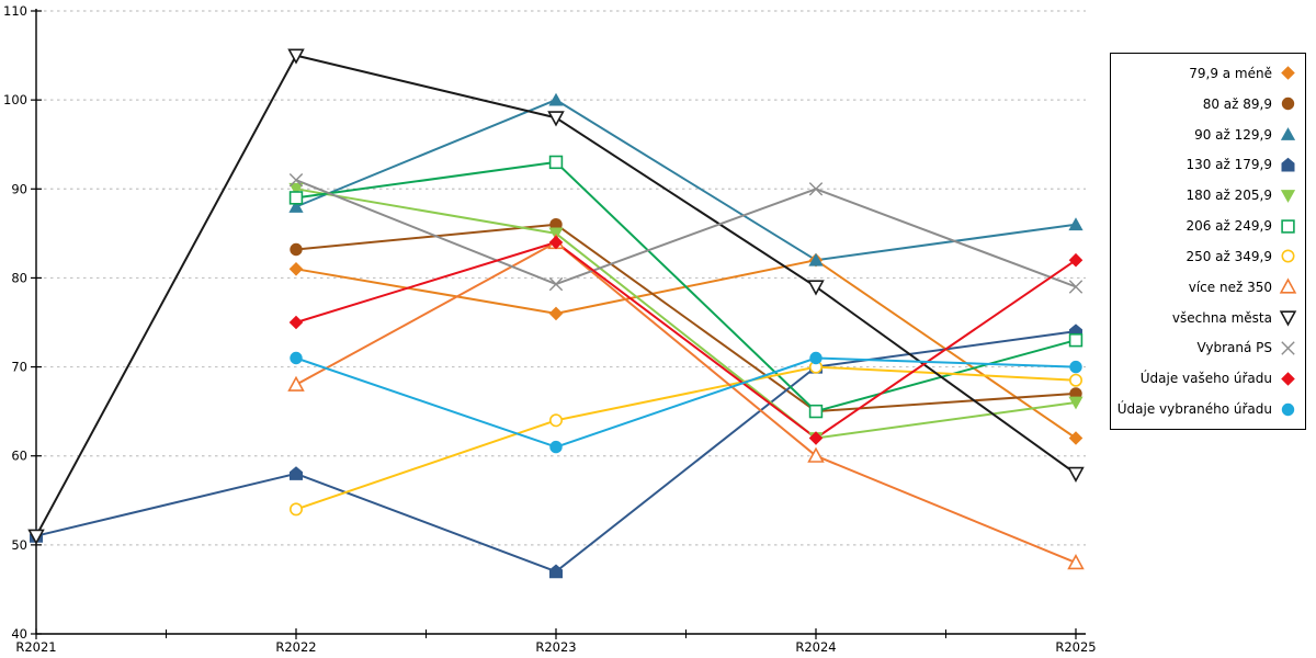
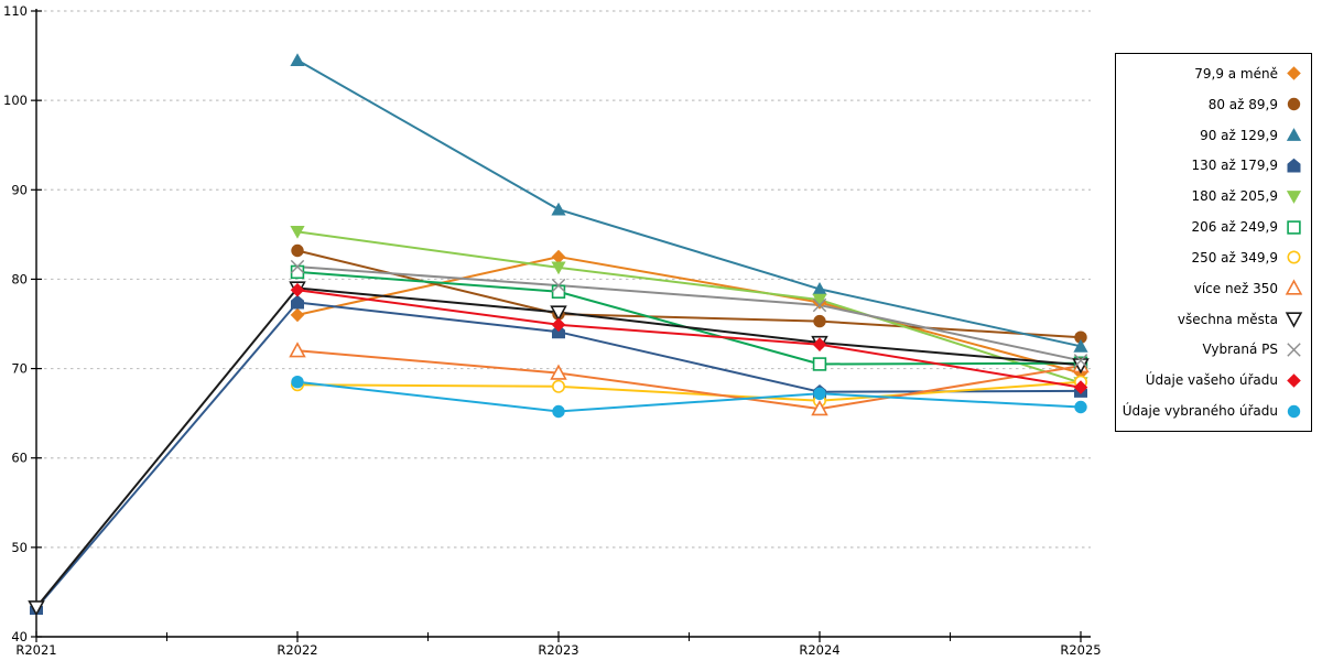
130 až 179,9/R2021: 51 -> 43
všechna města/R2021: 51 -> 43
79,9 a méně/R2022: 81 -> 76
90 až 129,9/R2022: 88 -> 104
130 až 179,9/R2022: 58 -> 77
180 až 205,9/R2022: 90 -> 85
206 až 249,9/R2022: 89 -> 81
250 až 349,9/R2022: 54 -> 68
více než 350/R2022: 68 -> 72
všechna města/R2022: 105 -> 79
Vybraná PS/R2022: 91 -> 81
Údaje vašeho úřadu/R2022: 75 -> 79
Údaje vybraného úřadu/R2022: 71 -> 68
79,9 a méně/R2023: 76 -> 82
80 až 89,9/R2023: 86 -> 76
90 až 129,9/R2023: 100 -> 88
130 až 179,9/R2023: 47 -> 74
180 až 205,9/R2023: 85 -> 81
206 až 249,9/R2023: 93 -> 79
250 až 349,9/R2023: 64 -> 68
více než 350/R2023: 84 -> 70
všechna města/R2023: 98 -> 76
Údaje vašeho úřadu/R2023: 84 -> 75
Údaje vybraného úřadu/R2023: 61 -> 65
79,9 a méně/R2024: 82 -> 77
80 až 89,9/R2024: 65 -> 75
90 až 129,9/R2024: 82 -> 79
130 až 179,9/R2024: 70 -> 67
180 až 205,9/R2024: 62 -> 78
206 až 249,9/R2024: 65 -> 70
250 až 349,9/R2024: 70 -> 66
více než 350/R2024: 60 -> 66
všechna města/R2024: 79 -> 73
Vybraná PS/R2024: 90 -> 77
Údaje vašeho úřadu/R2024: 62 -> 73
Údaje vybraného úřadu/R2024: 71 -> 67
79,9 a méně/R2025: 62 -> 70
80 až 89,9/R2025: 67 -> 74
90 až 129,9/R2025: 86 -> 72
130 až 179,9/R2025: 74 -> 68
180 až 205,9/R2025: 66 -> 68
206 až 249,9/R2025: 73 -> 71
více než 350/R2025: 48 -> 70
všechna města/R2025: 58 -> 70
Vybraná PS/R2025: 79 -> 71
Údaje vašeho úřadu/R2025: 82 -> 68
Údaje vybraného úřadu/R2025: 70 -> 66
